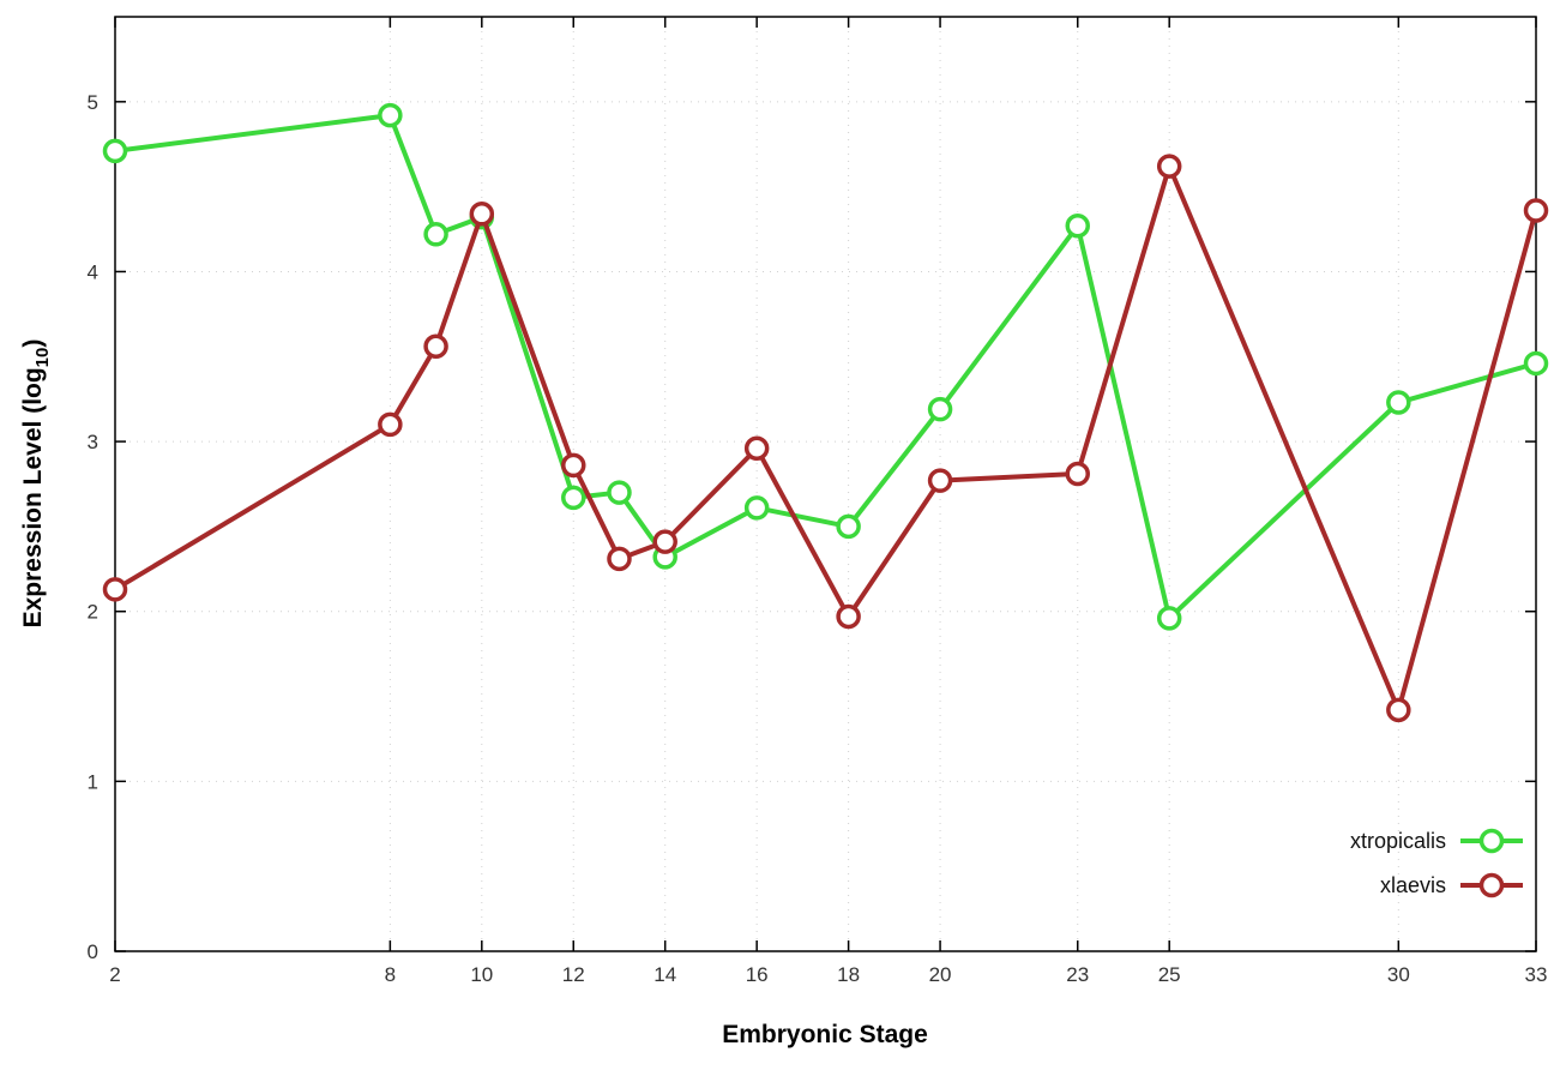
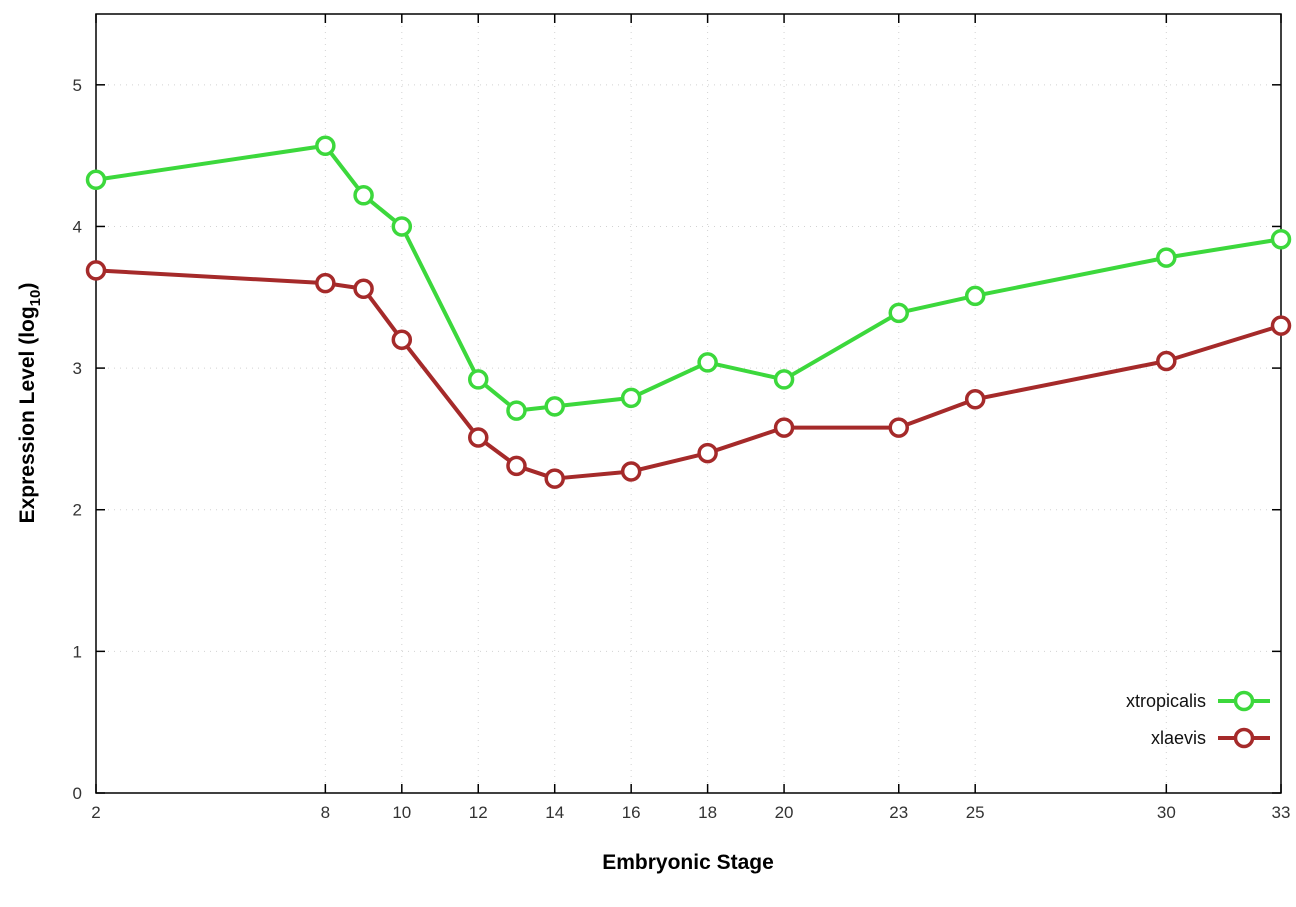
xtropicalis/2: 4.71 -> 4.33
xlaevis/2: 2.13 -> 3.69
xtropicalis/8: 4.92 -> 4.57
xlaevis/8: 3.10 -> 3.60
xtropicalis/10: 4.32 -> 4.00
xlaevis/10: 4.34 -> 3.20
xtropicalis/12: 2.67 -> 2.92
xlaevis/12: 2.86 -> 2.51
xtropicalis/14: 2.32 -> 2.73
xlaevis/14: 2.41 -> 2.22
xtropicalis/16: 2.61 -> 2.79
xlaevis/16: 2.96 -> 2.27
xtropicalis/18: 2.50 -> 3.04
xlaevis/18: 1.97 -> 2.40
xtropicalis/20: 3.19 -> 2.92
xlaevis/20: 2.77 -> 2.58
xtropicalis/23: 4.27 -> 3.39
xlaevis/23: 2.81 -> 2.58
xtropicalis/25: 1.96 -> 3.51
xlaevis/25: 4.62 -> 2.78
xtropicalis/30: 3.23 -> 3.78
xlaevis/30: 1.42 -> 3.05
xtropicalis/33: 3.46 -> 3.91
xlaevis/33: 4.36 -> 3.30
